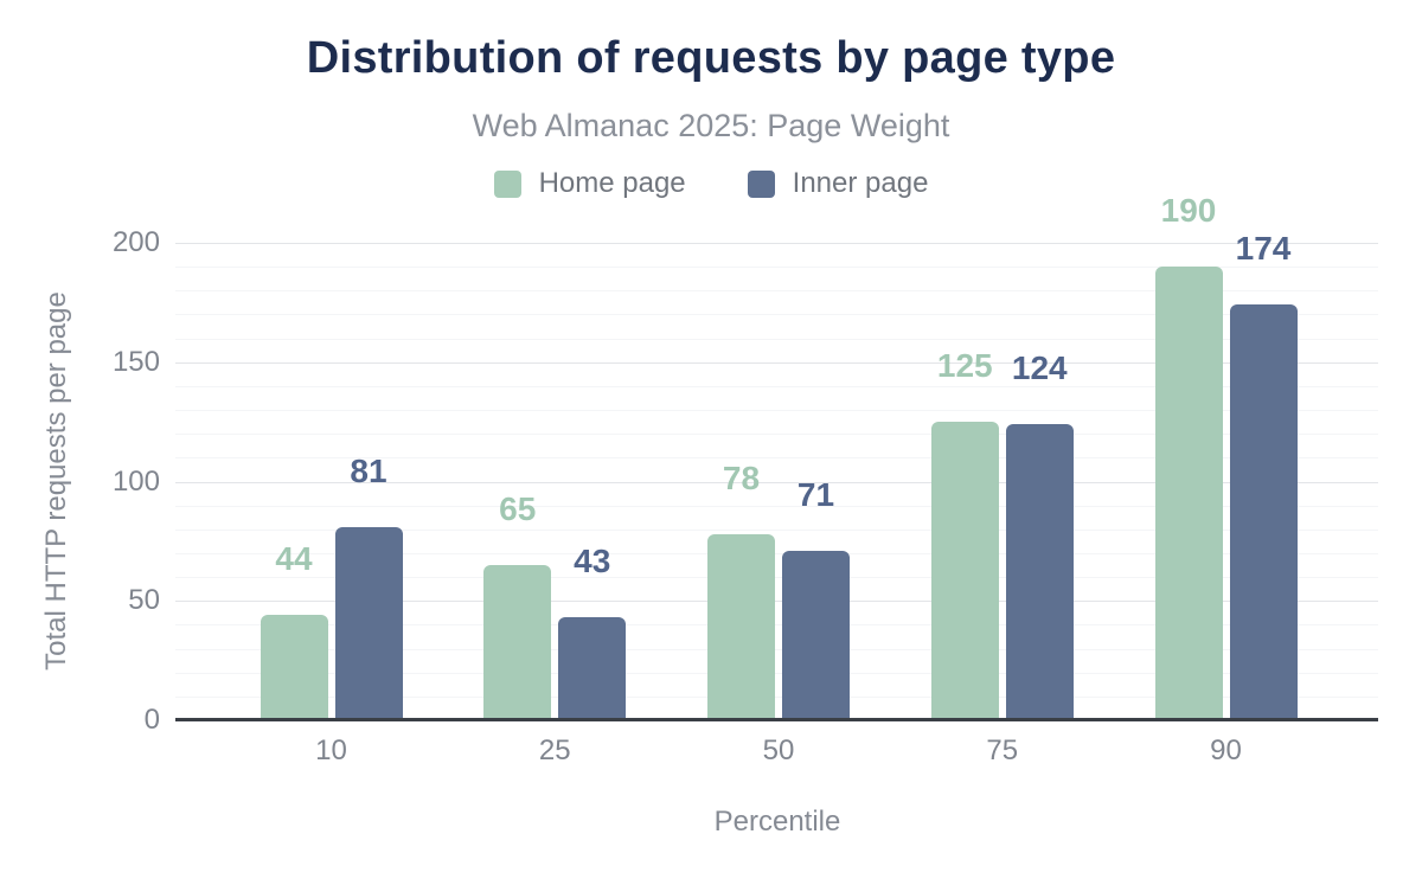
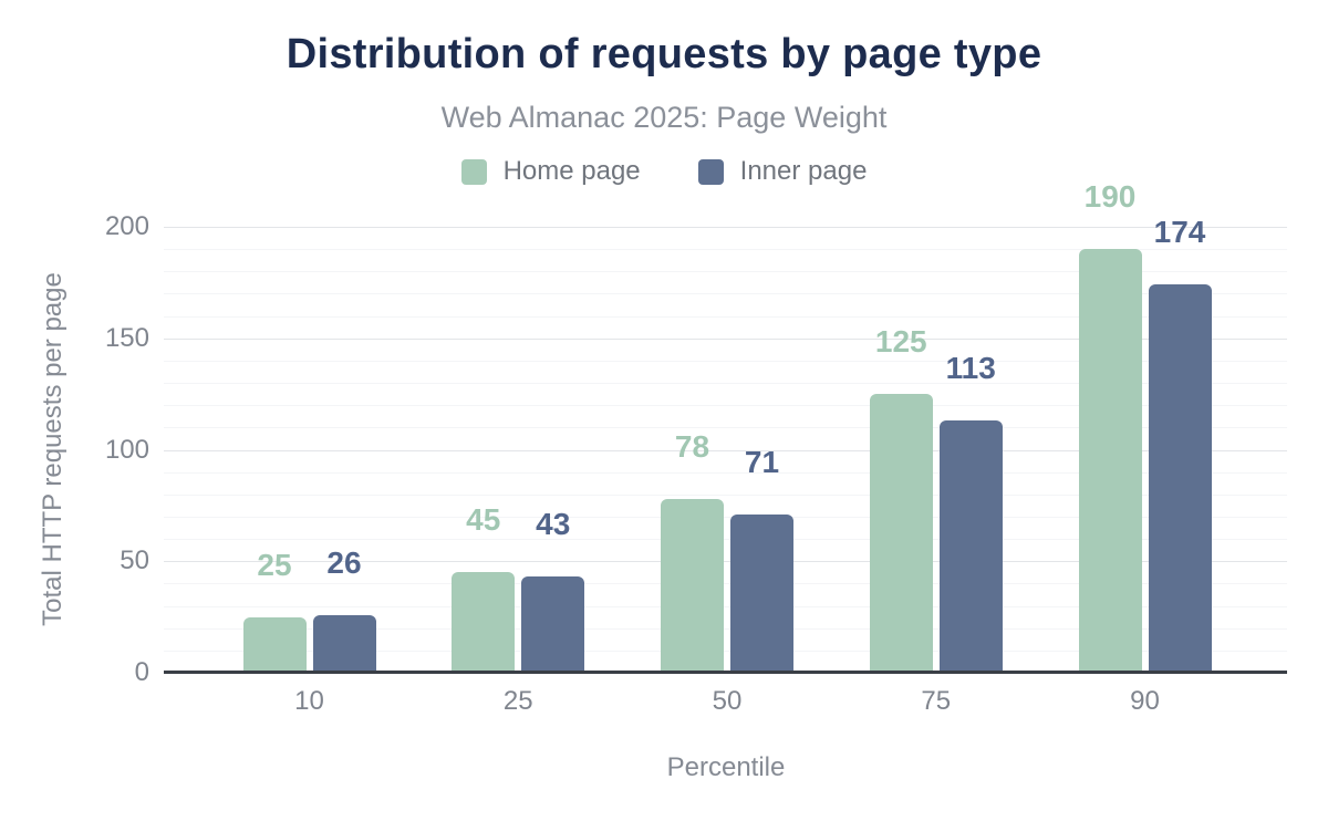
Home page/10: 44 -> 25
Inner page/10: 81 -> 26
Home page/25: 65 -> 45
Inner page/75: 124 -> 113
